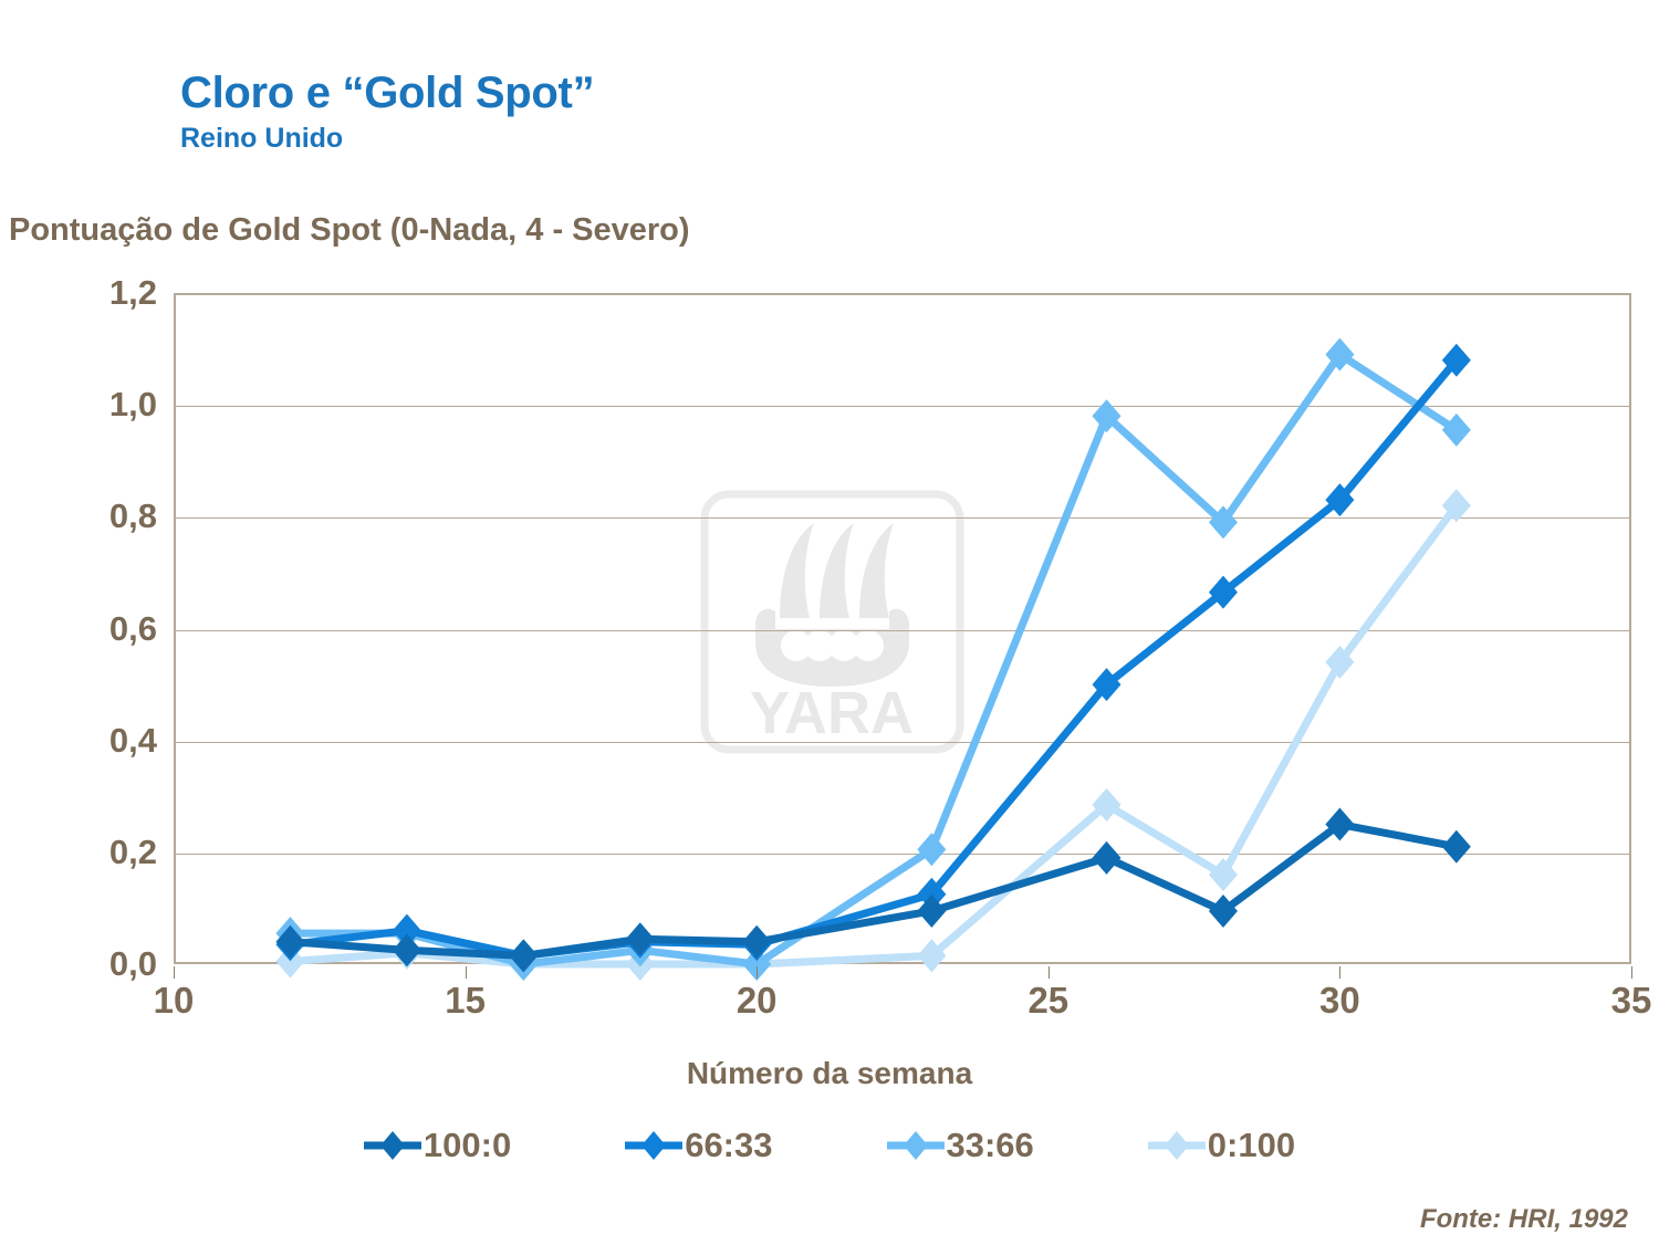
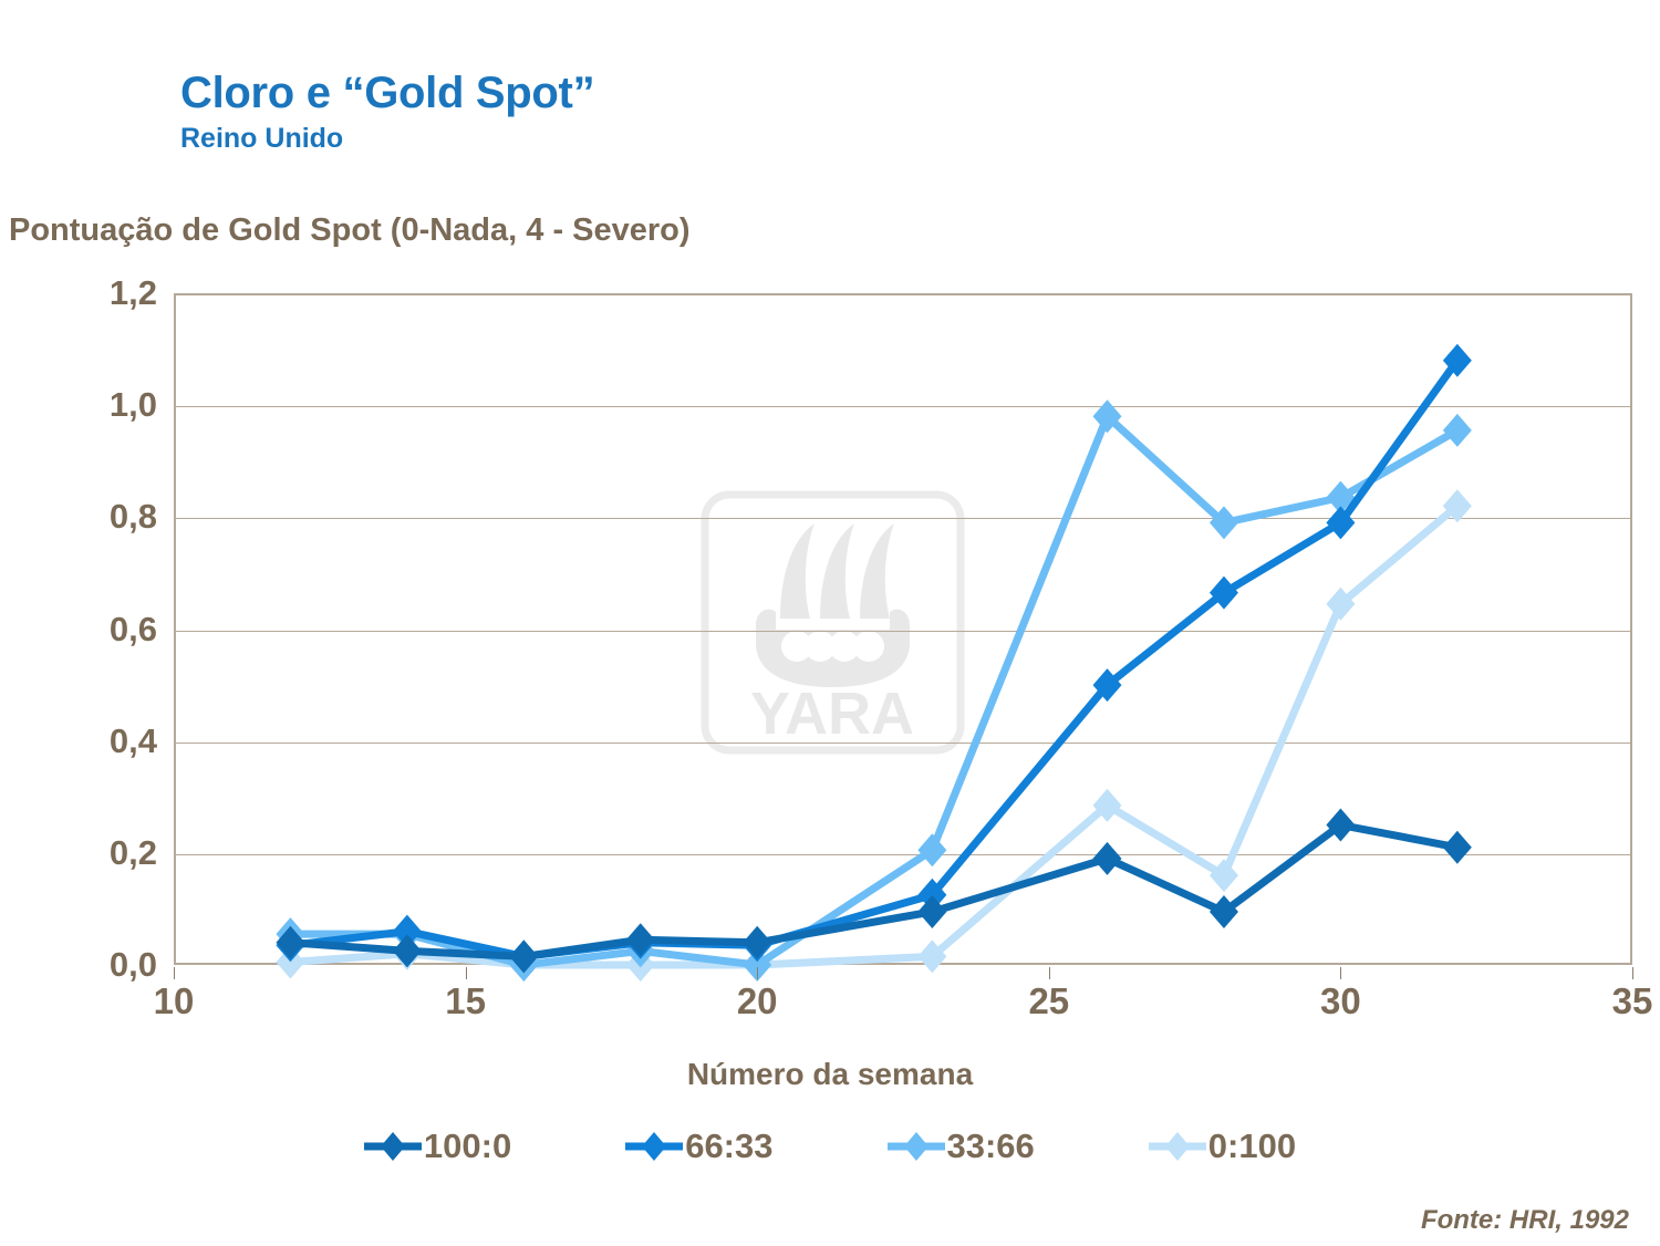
66:33/30: 0,83 -> 0,79
33:66/30: 1,09 -> 0,83
0:100/30: 0,54 -> 0,65
